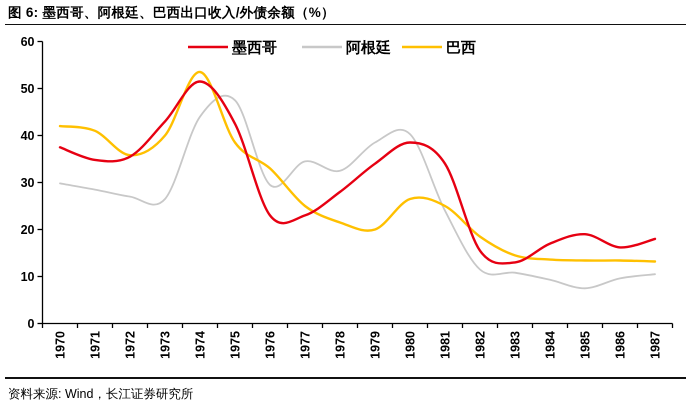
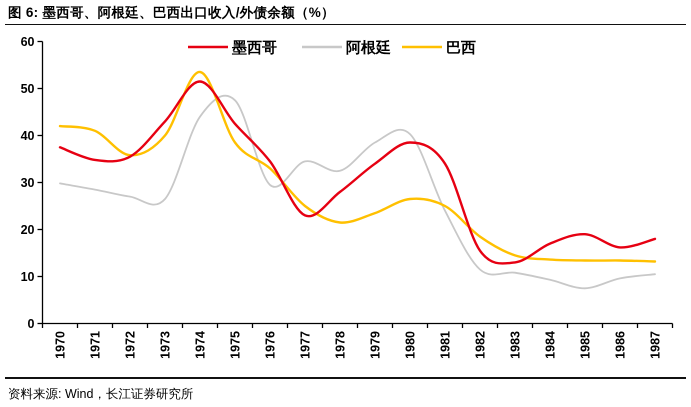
墨西哥/1976: 23 -> 34
巴西/1979: 20 -> 24
